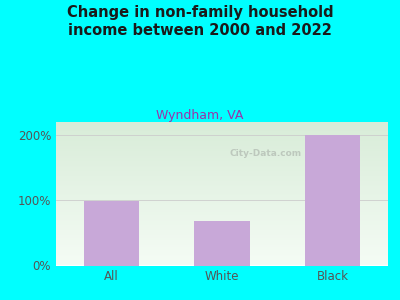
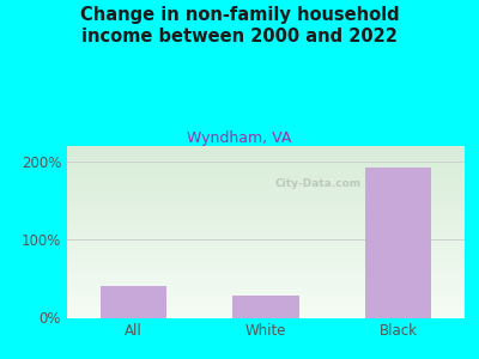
All: 98% -> 40%
White: 68% -> 28%
Black: 200% -> 192%
